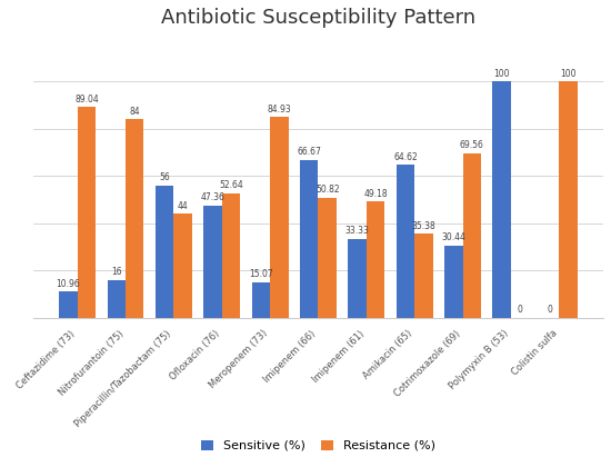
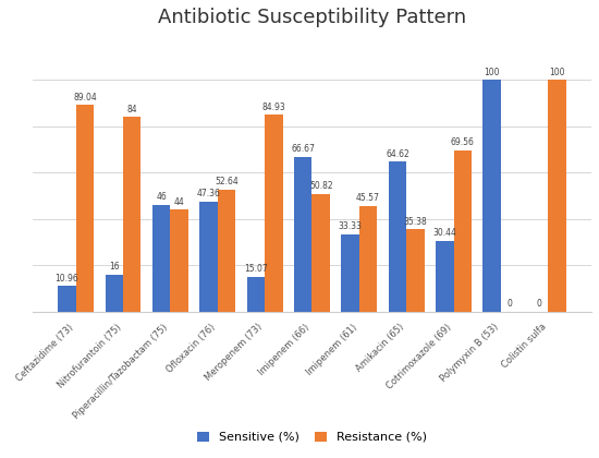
Sensitive (%)/Piperacillin/Tazobactam (75): 56 -> 46
Resistance (%)/Imipenem (61): 49.18 -> 45.57
